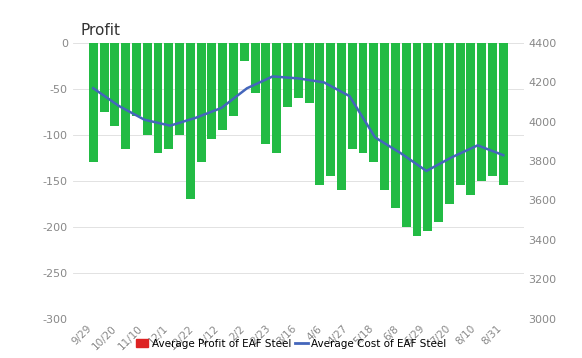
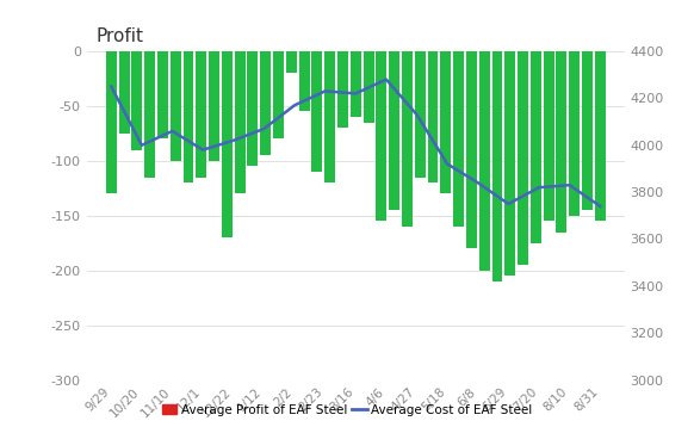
Average Cost of EAF Steel/9/29: 4170 -> 4250
Average Cost of EAF Steel/10/20: 4080 -> 4000
Average Cost of EAF Steel/11/10: 4010 -> 4060
Average Cost of EAF Steel/4/6: 4200 -> 4280
Average Cost of EAF Steel/8/10: 3880 -> 3830
Average Cost of EAF Steel/8/31: 3830 -> 3740
